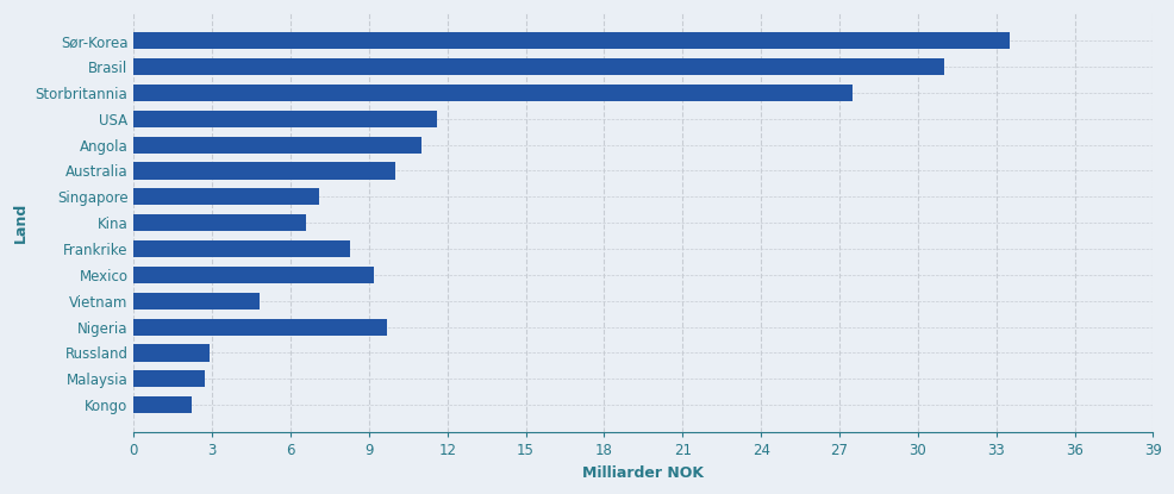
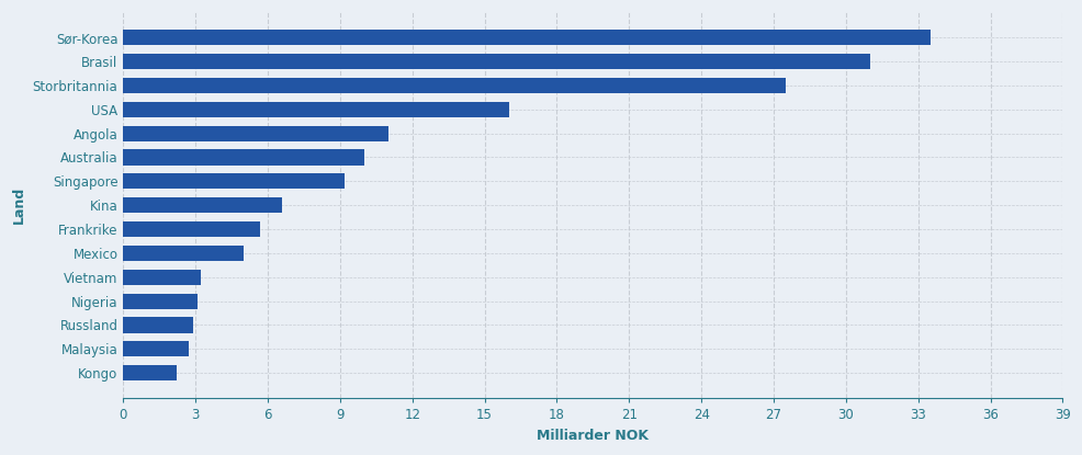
USA: 11.6 -> 16.0
Singapore: 7.1 -> 9.2
Frankrike: 8.3 -> 5.7
Mexico: 9.2 -> 5.0
Vietnam: 4.8 -> 3.2
Nigeria: 9.7 -> 3.1
